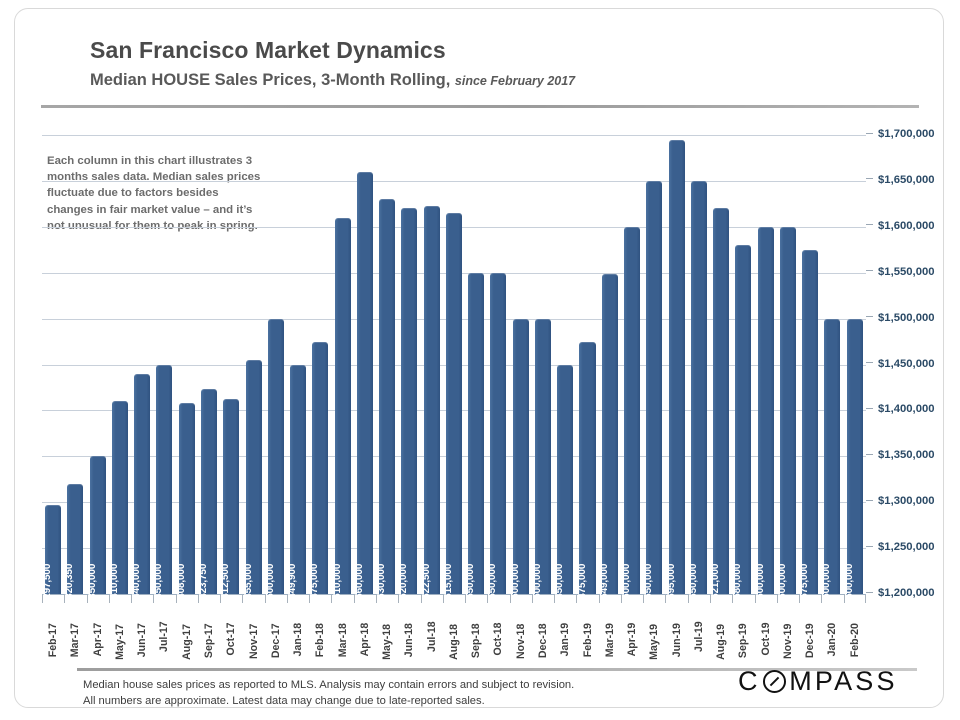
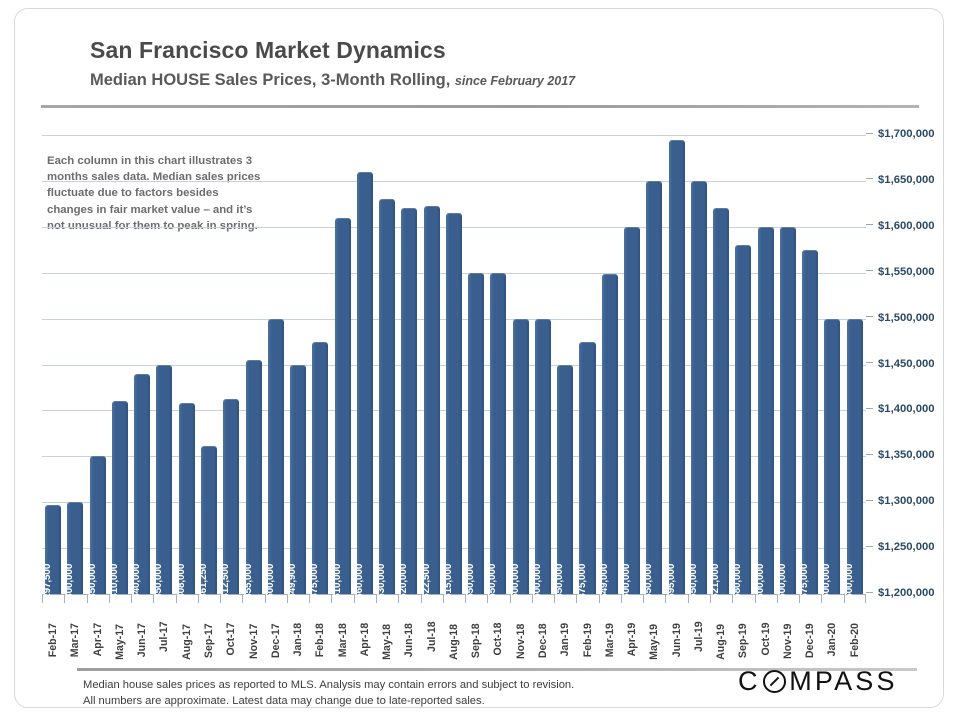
Mar-17: $1,320,350 -> $1,300,000
Sep-17: $1,423,750 -> $1,361,250
